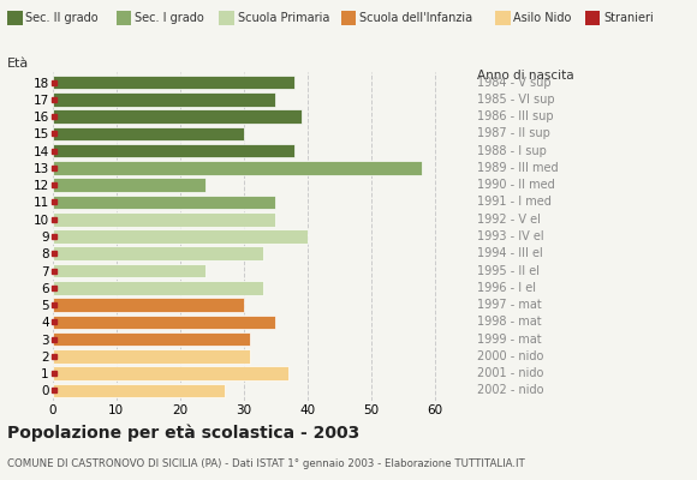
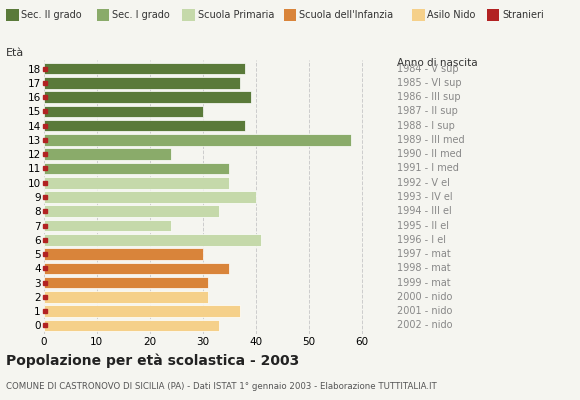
17: 35 -> 37
6: 33 -> 41
0: 27 -> 33
